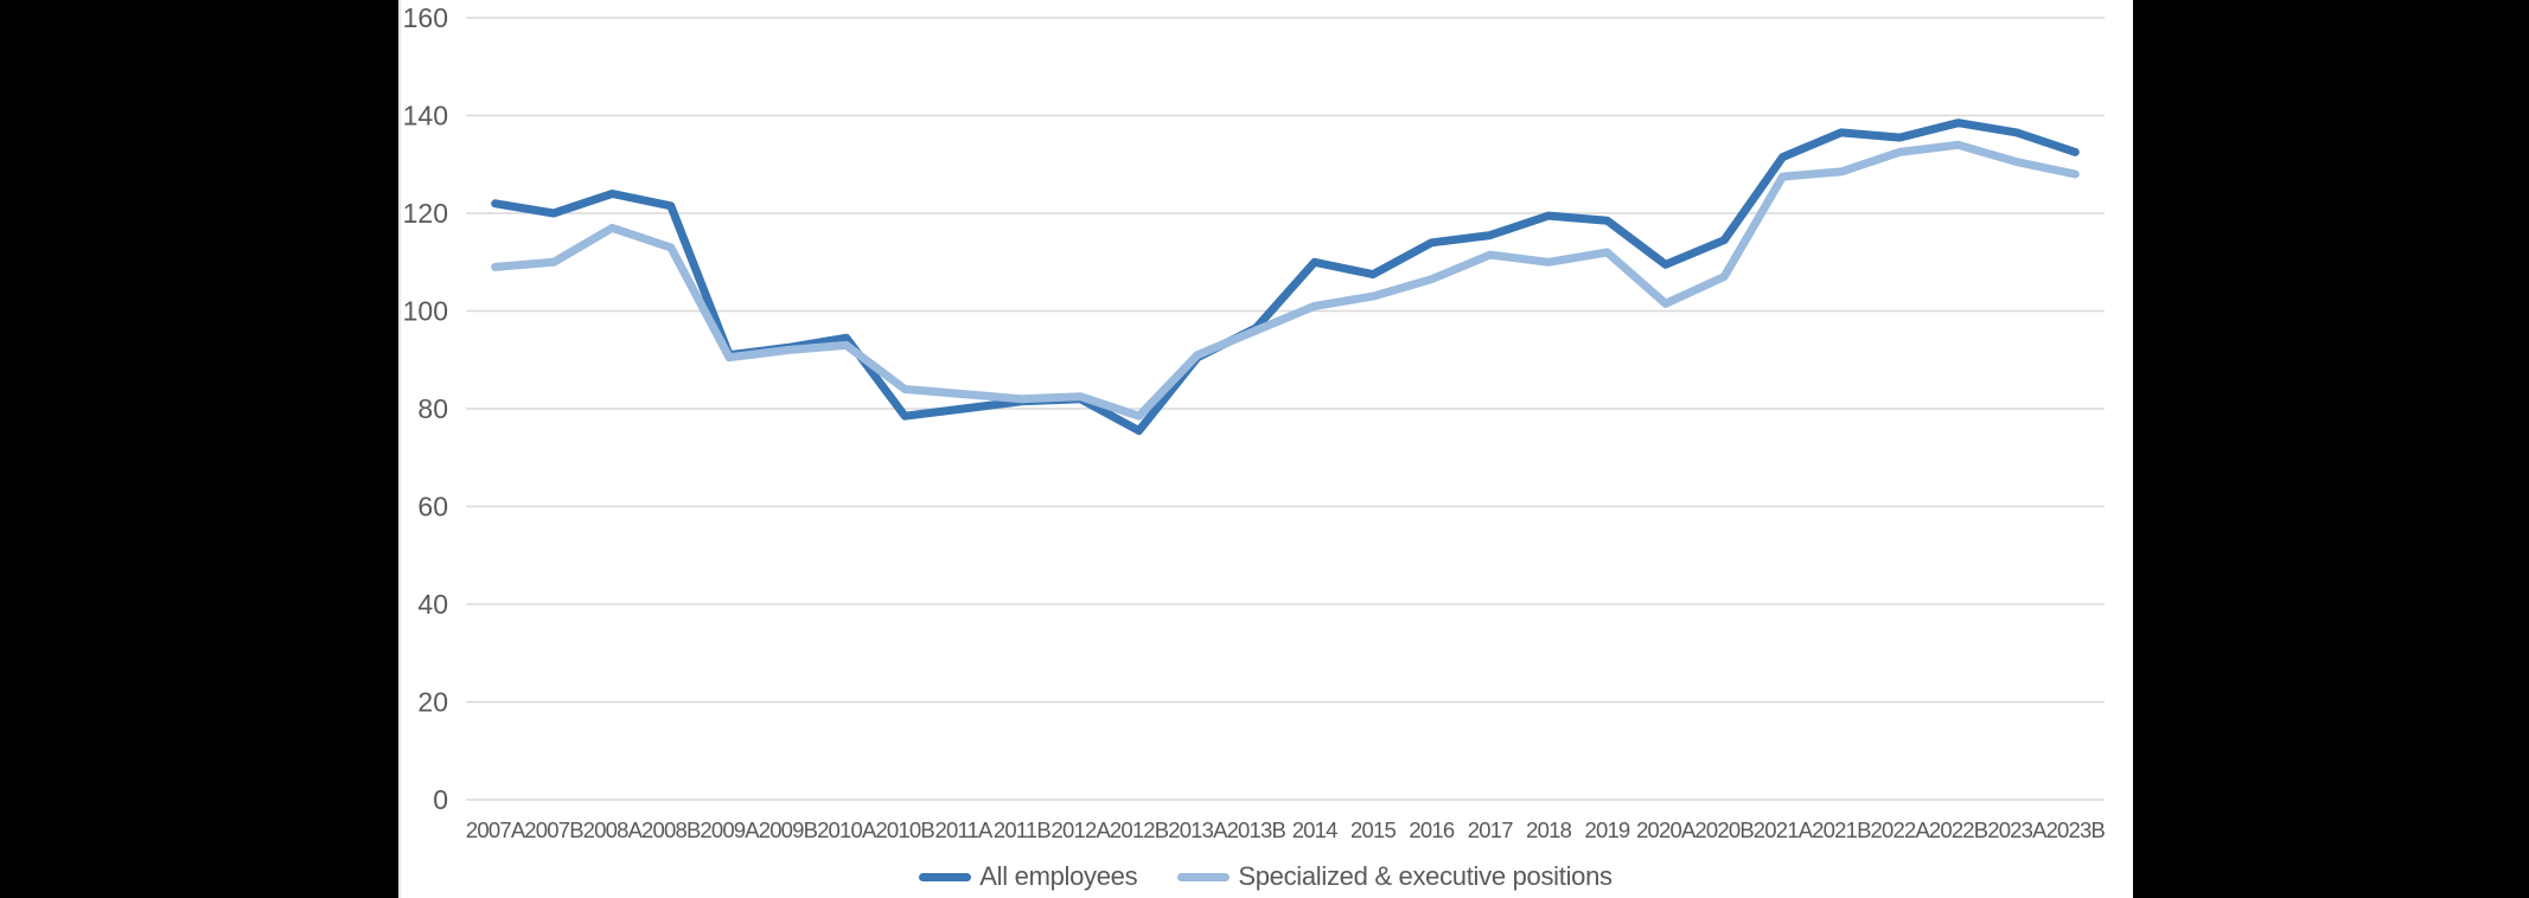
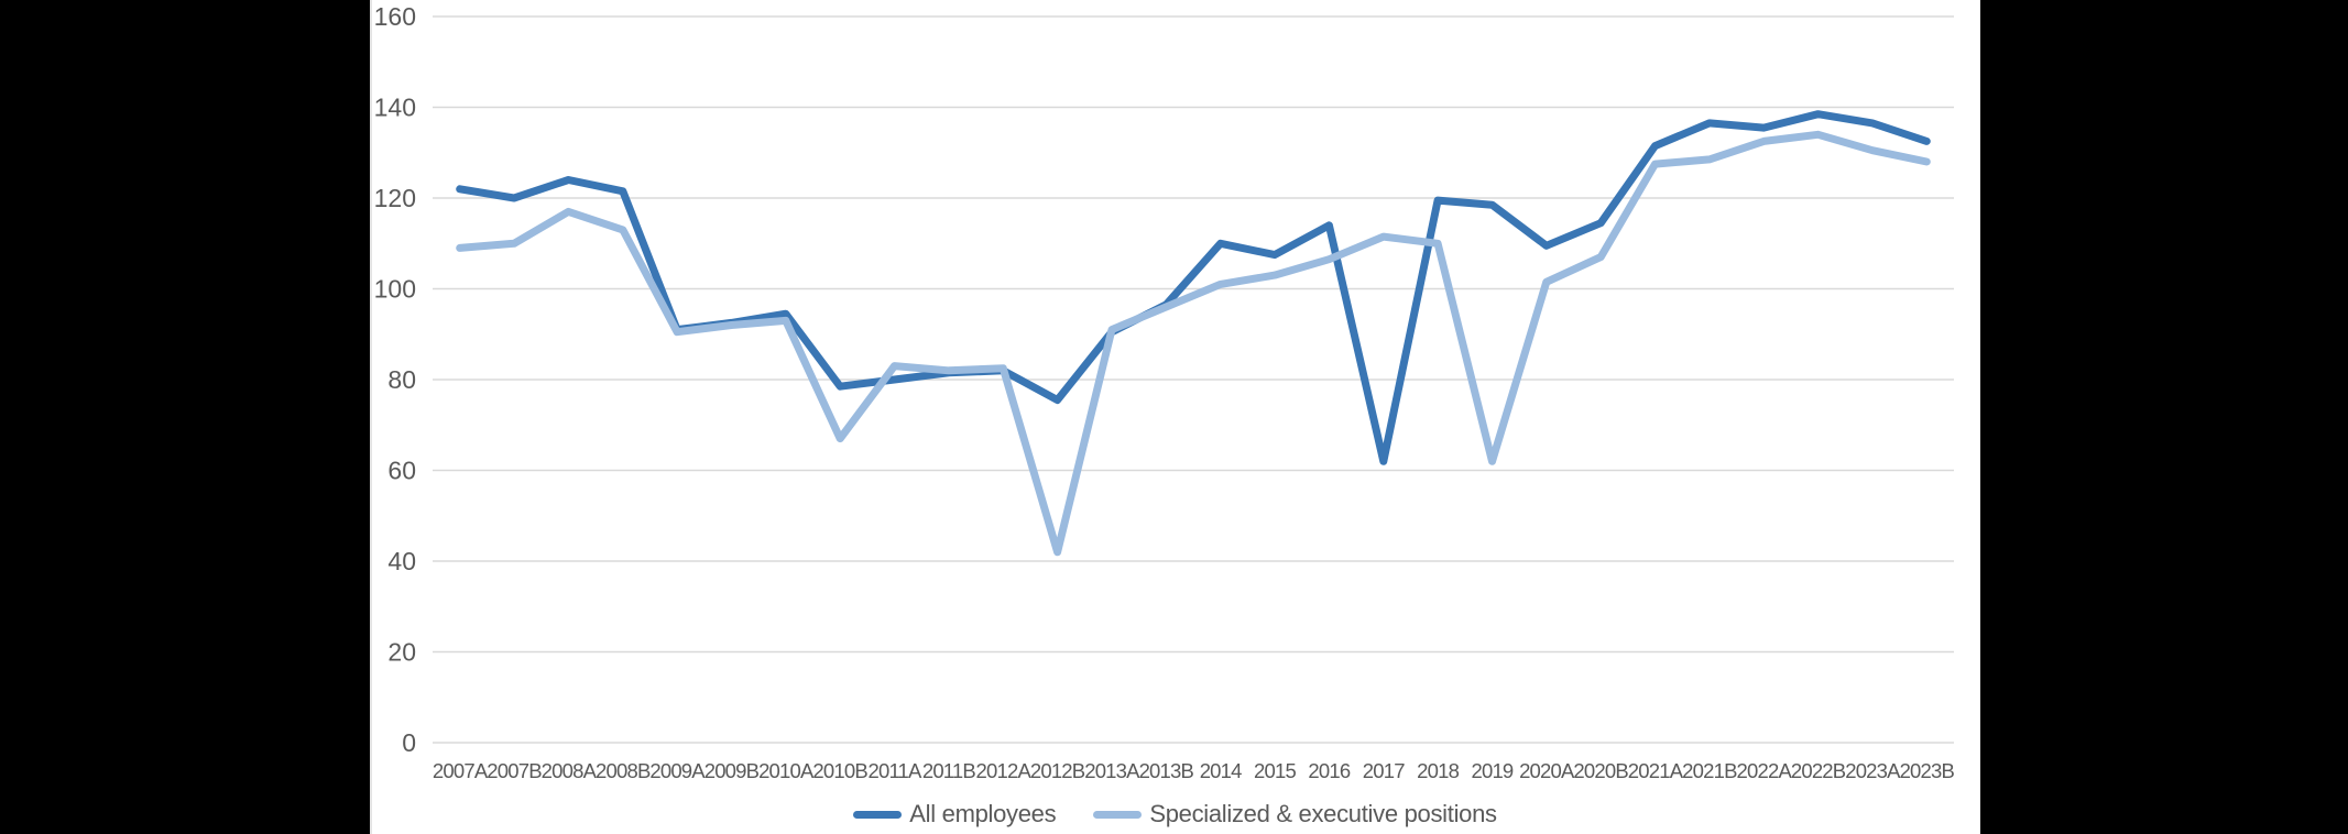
Specialized & executive positions/2010B: 84 -> 67
Specialized & executive positions/2012B: 78 -> 42
All employees/2017: 116 -> 62
Specialized & executive positions/2019: 112 -> 62
